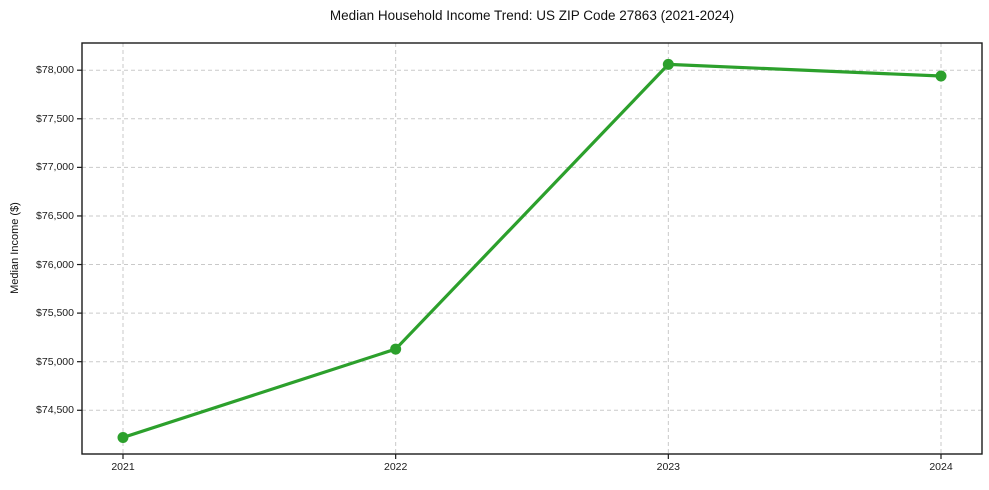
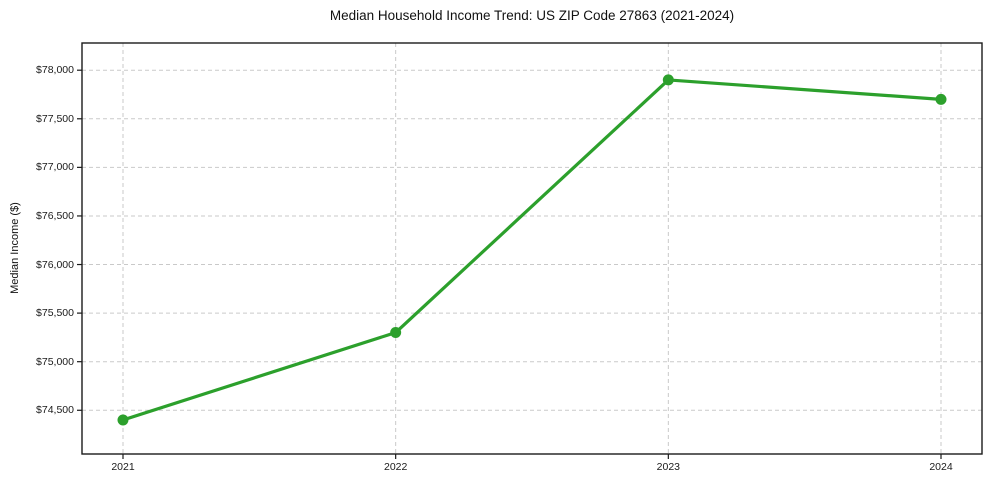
2021: $74200 -> $74400
2022: $75100 -> $75300
2023: $78100 -> $77900
2024: $77900 -> $77700
